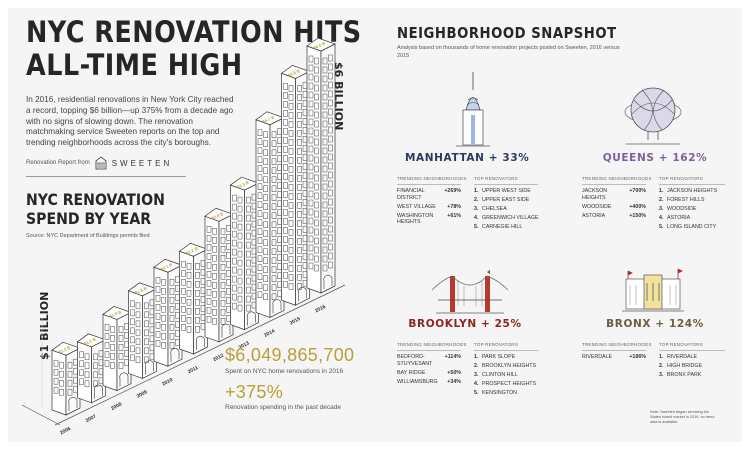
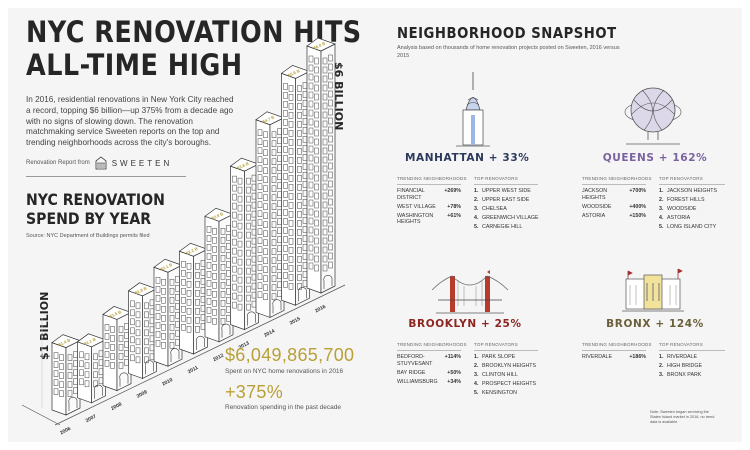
2006: $1.2 -> $1.4
2013: $3.3 -> $3.8
